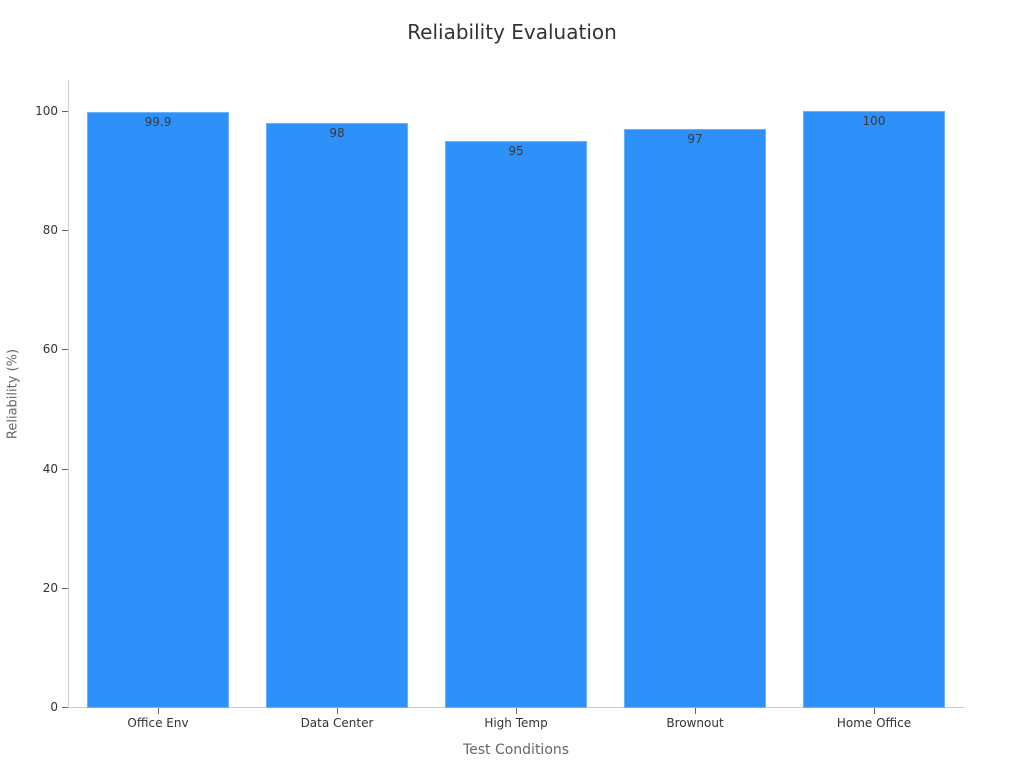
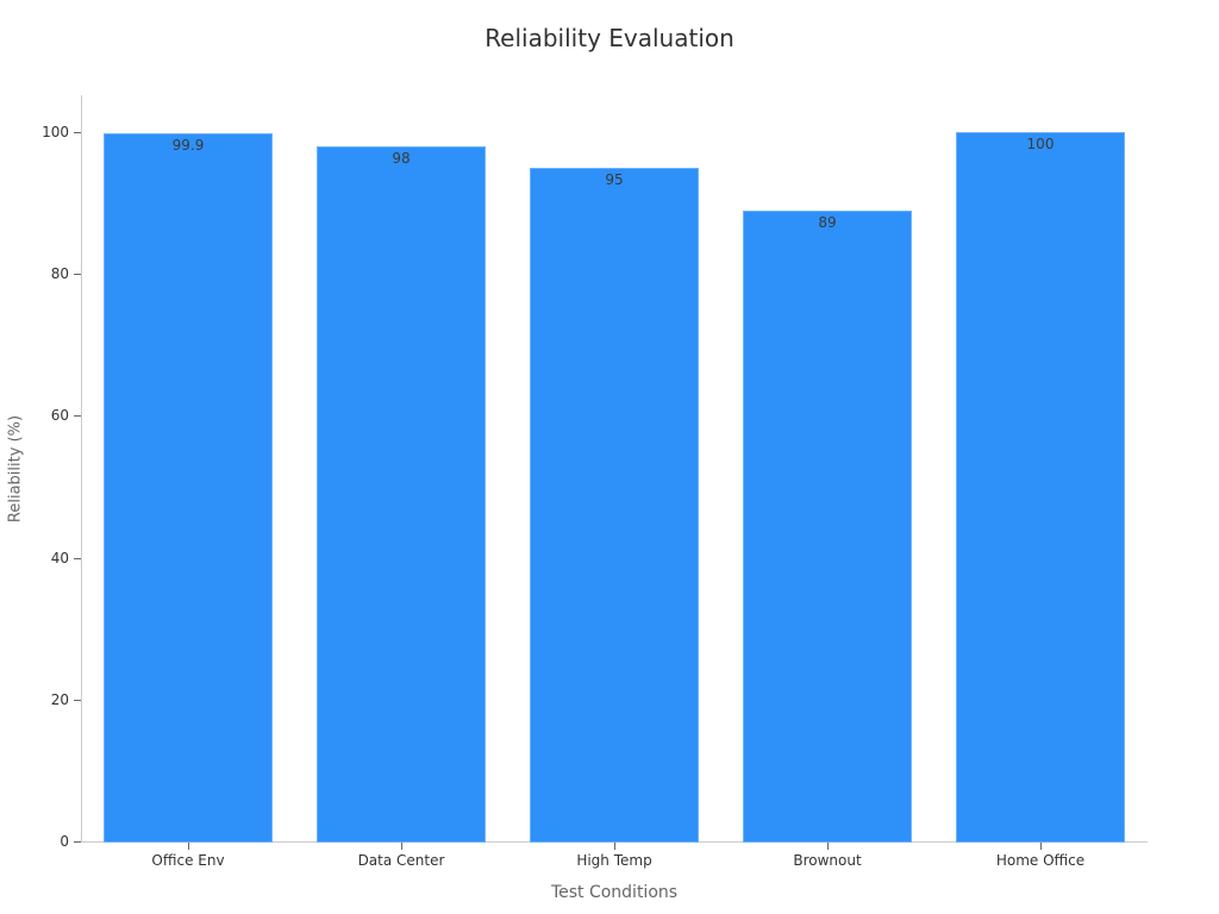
Brownout: 97 -> 89
